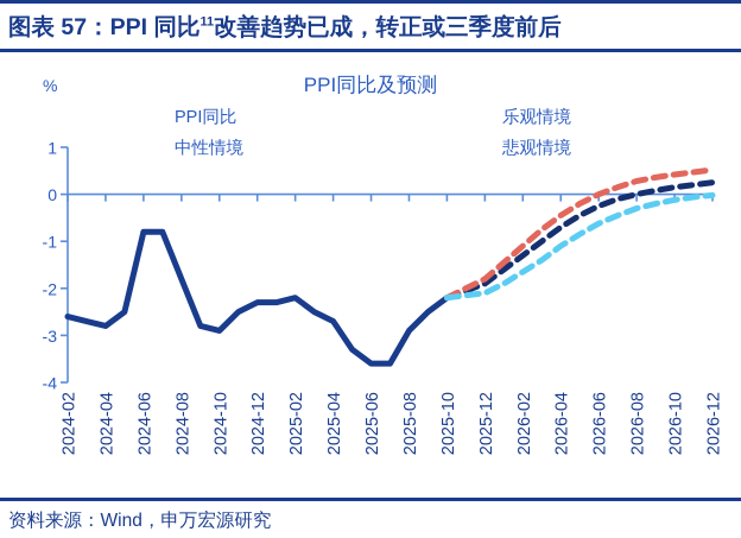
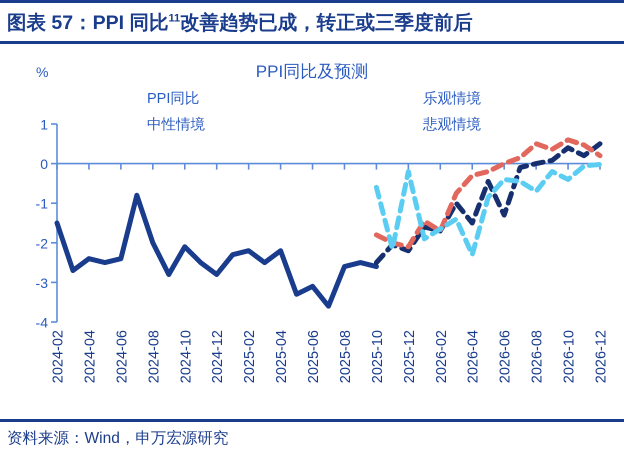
PPI同比/2024-02: -2.6 -> -1.5
PPI同比/2024-04: -2.8 -> -2.4
PPI同比/2024-06: -0.8 -> -2.4
PPI同比/2024-08: -1.8 -> -2.0
PPI同比/2024-10: -2.9 -> -2.1
PPI同比/2024-12: -2.3 -> -2.8
PPI同比/2025-04: -2.7 -> -2.2
PPI同比/2025-06: -3.6 -> -3.1
PPI同比/2025-08: -2.9 -> -2.6
PPI同比/2025-10: -2.2 -> -2.6
中性情境/2025-10: -2.2 -> -2.5
乐观情境/2025-10: -2.2 -> -1.8
悲观情境/2025-10: -2.2 -> -0.6
中性情境/2025-12: -1.9 -> -2.2
乐观情境/2025-12: -1.8 -> -2.1
悲观情境/2025-12: -2.1 -> -0.2
中性情境/2026-02: -1.3 -> -1.7
乐观情境/2026-02: -1.1 -> -1.7
中性情境/2026-04: -0.7 -> -1.5
乐观情境/2026-04: -0.5 -> -0.3
悲观情境/2026-04: -1.1 -> -2.3
中性情境/2026-06: -0.2 -> -1.3
悲观情境/2026-06: -0.6 -> -0.4
乐观情境/2026-08: 0.3 -> 0.5
悲观情境/2026-08: -0.3 -> -0.7
中性情境/2026-10: 0.1 -> 0.4
乐观情境/2026-10: 0.4 -> 0.6
悲观情境/2026-10: -0.1 -> -0.4
中性情境/2026-12: 0.2 -> 0.5
乐观情境/2026-12: 0.5 -> 0.2
